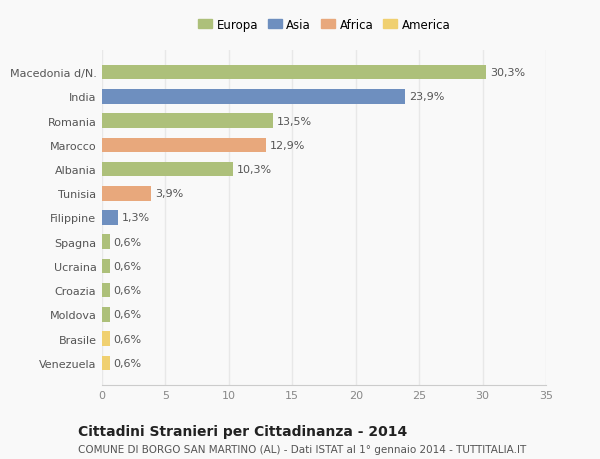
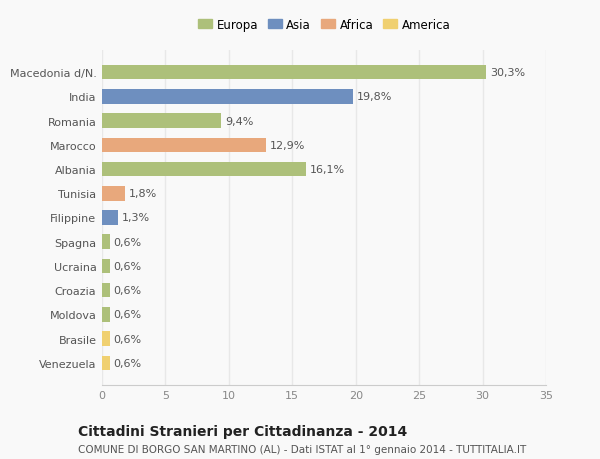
India: 23,9% -> 19,8%
Romania: 13,5% -> 9,4%
Albania: 10,3% -> 16,1%
Tunisia: 3,9% -> 1,8%
